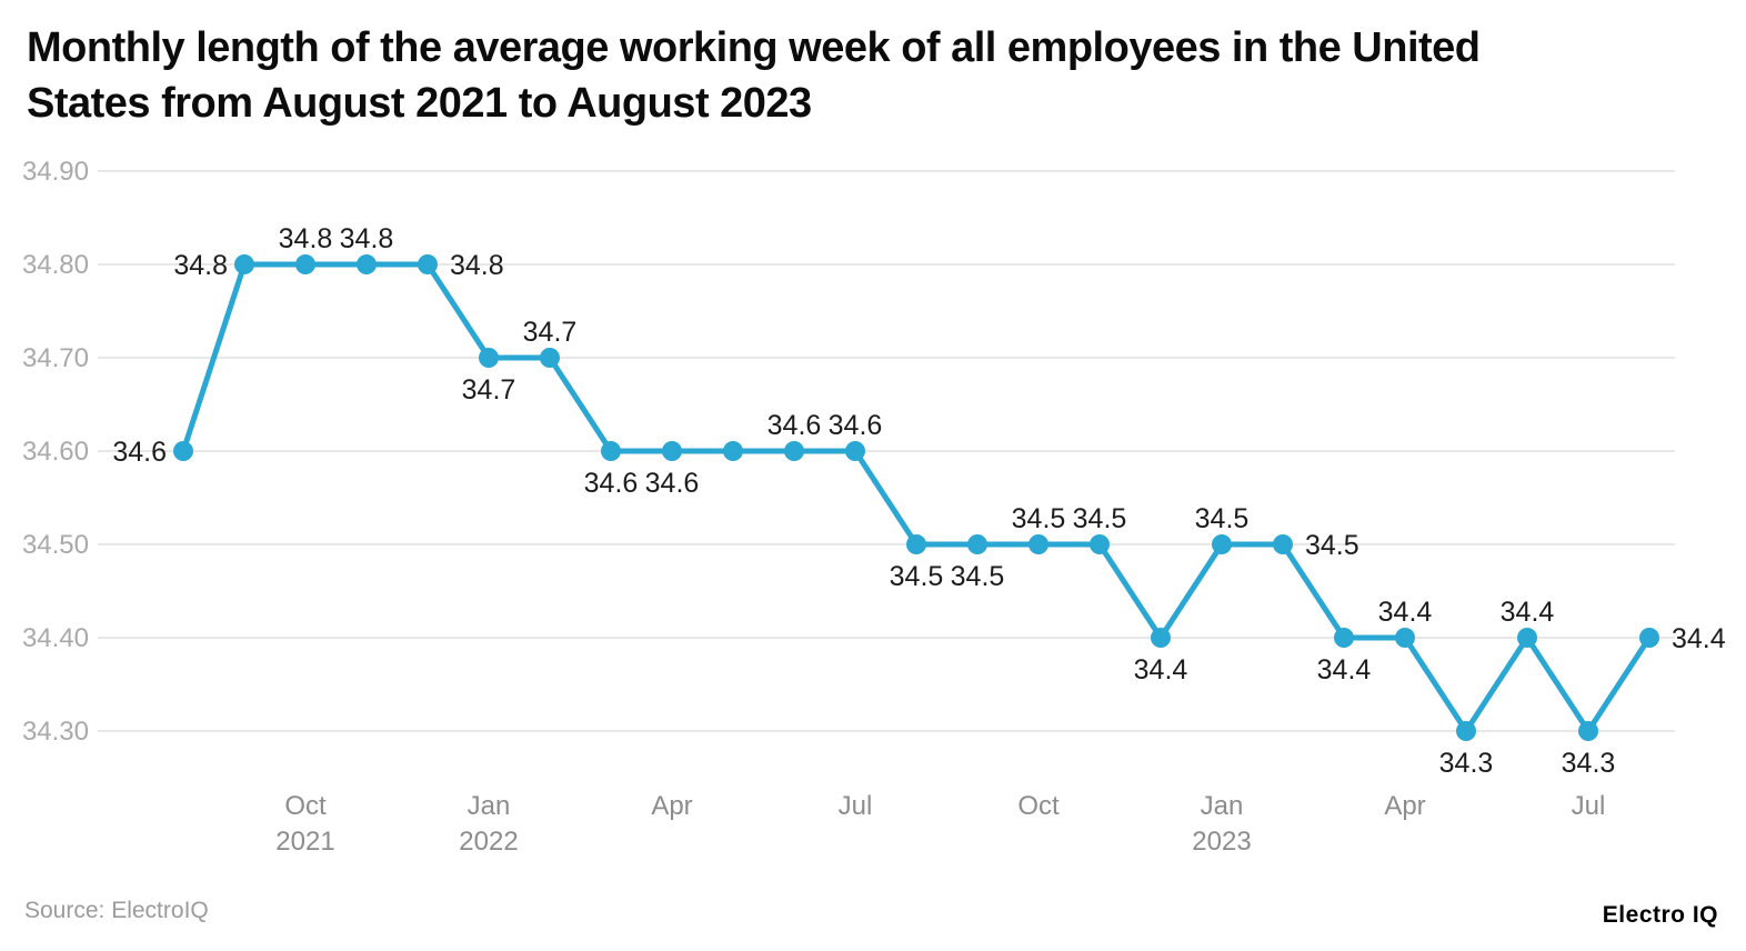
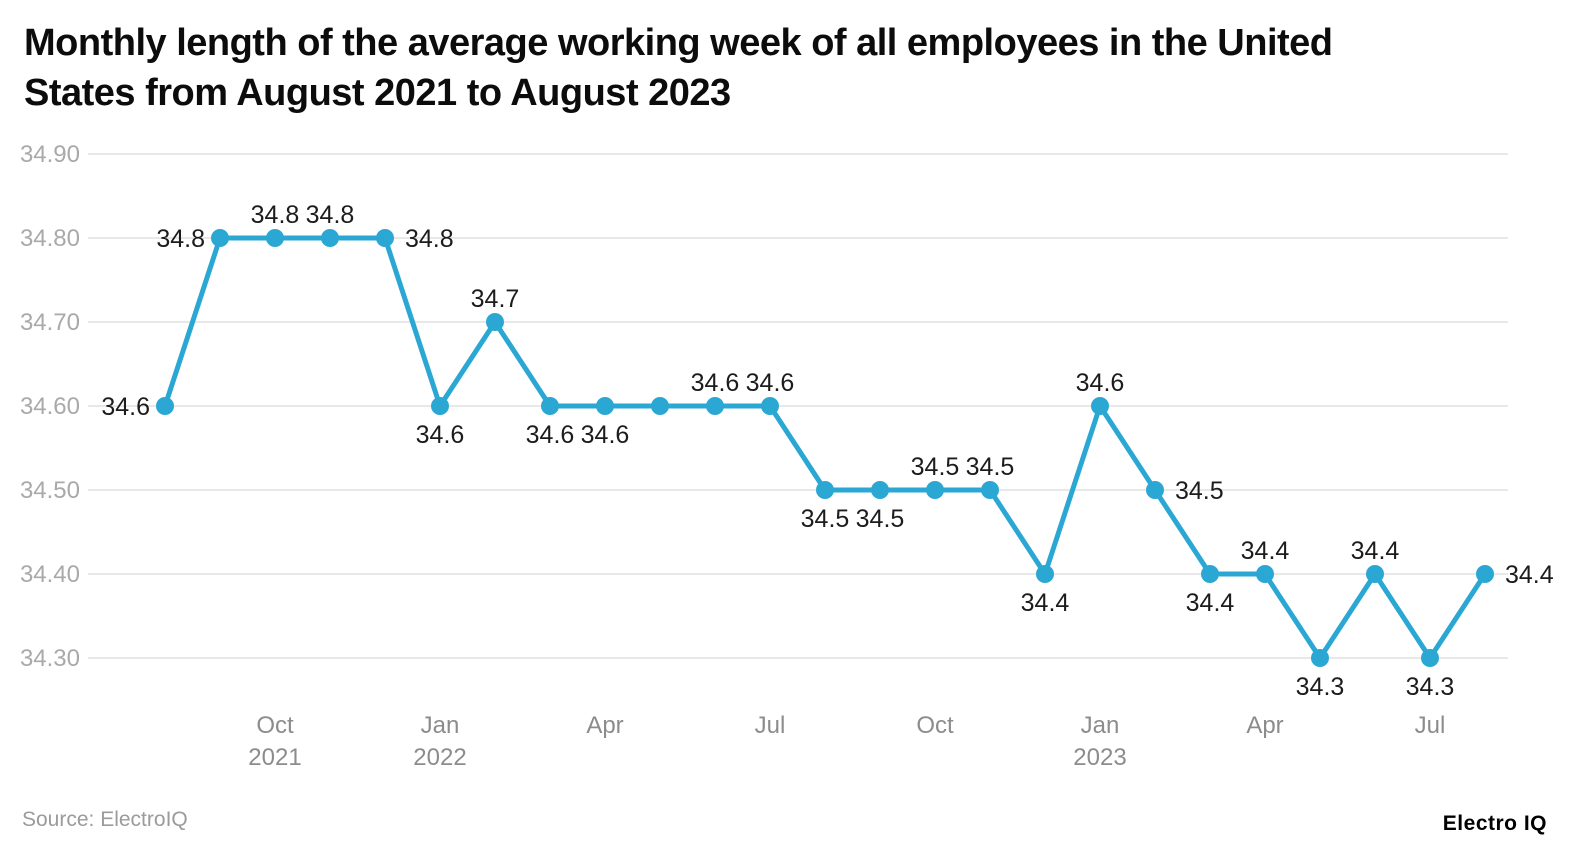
Jan 2022: 34.7 -> 34.6
Jan 2023: 34.5 -> 34.6
